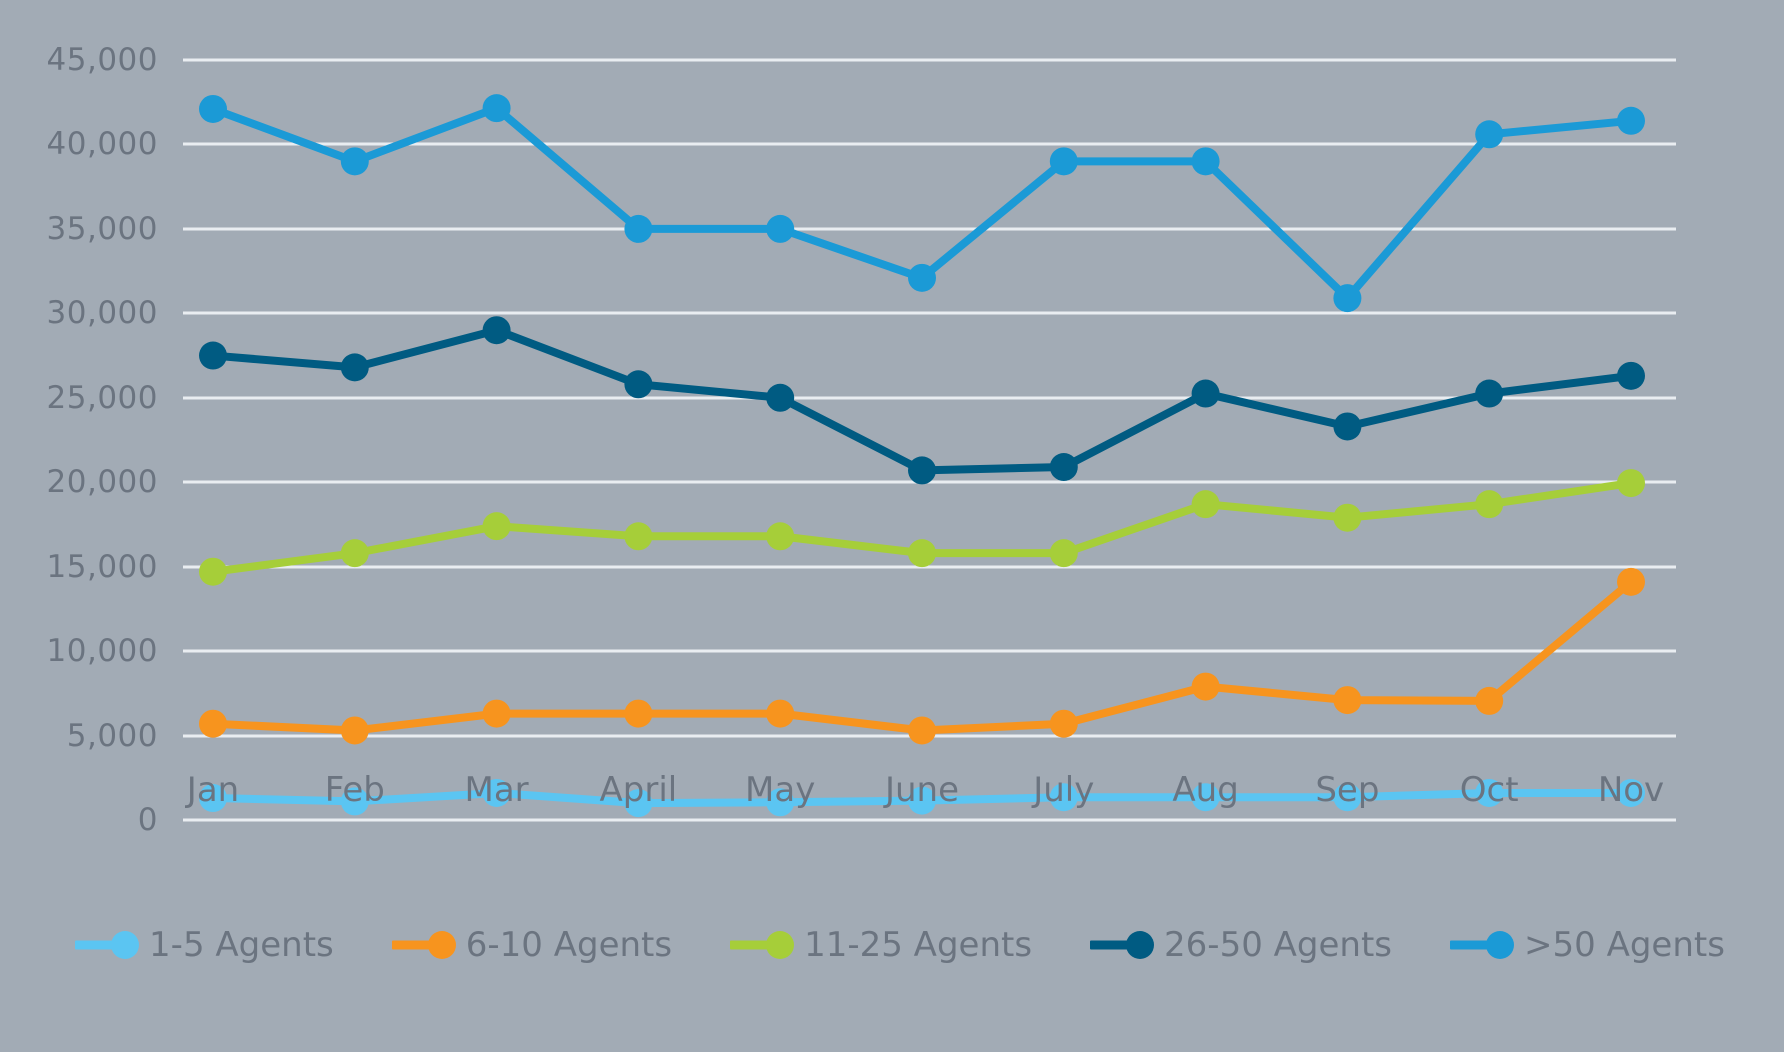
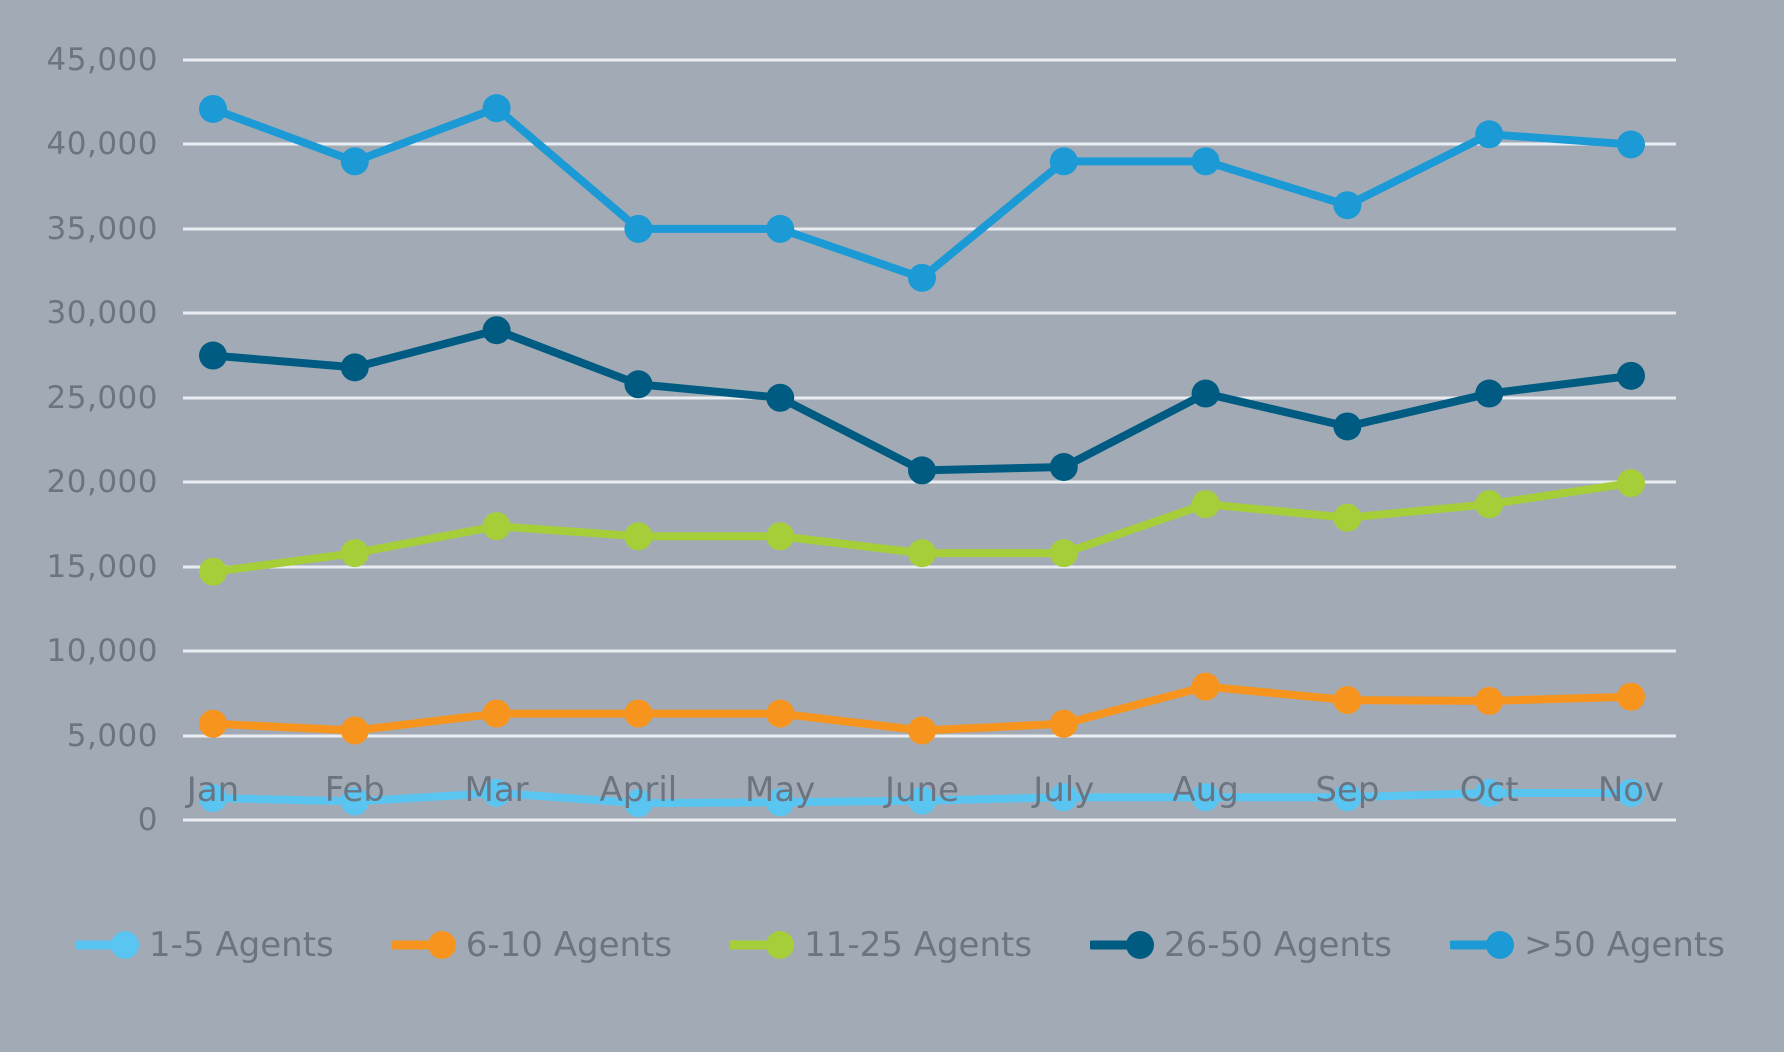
>50 Agents/Sep: 30900 -> 36400
6-10 Agents/Nov: 14100 -> 7300
>50 Agents/Nov: 41400 -> 40000
